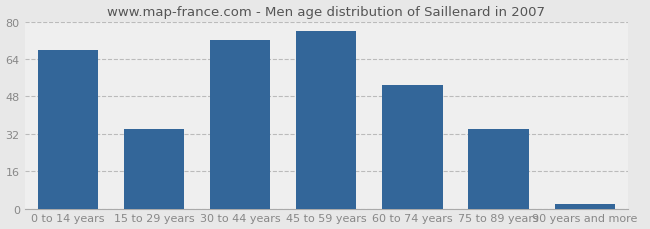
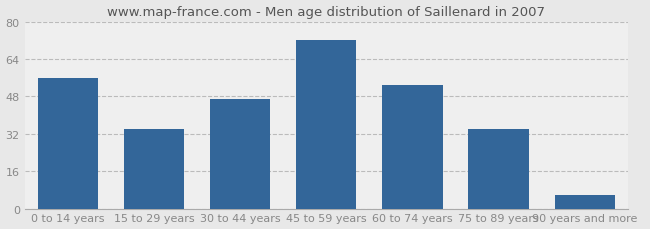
0 to 14 years: 68 -> 56
30 to 44 years: 72 -> 47
45 to 59 years: 76 -> 72
90 years and more: 2 -> 6
